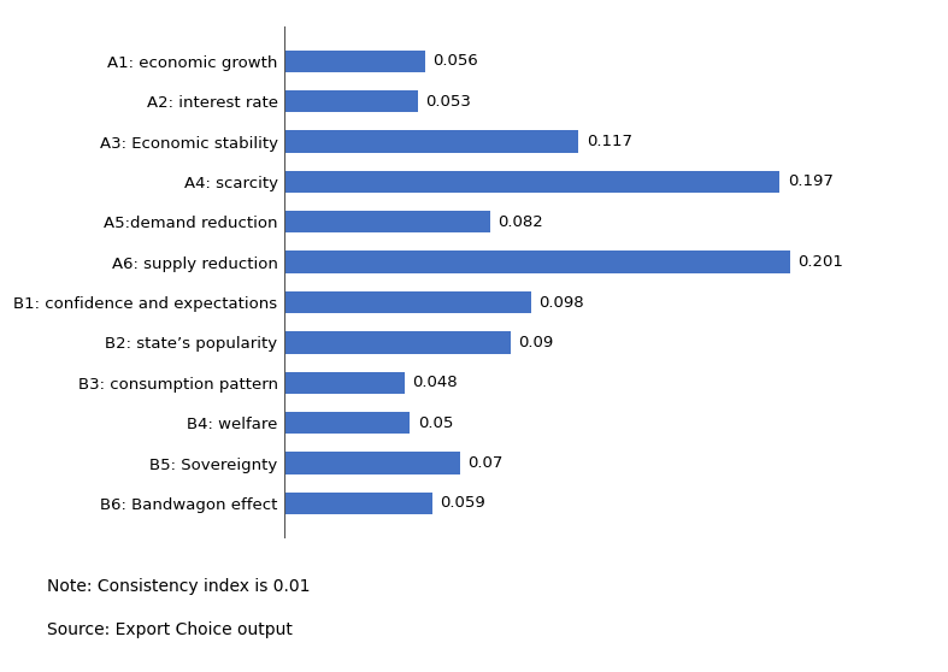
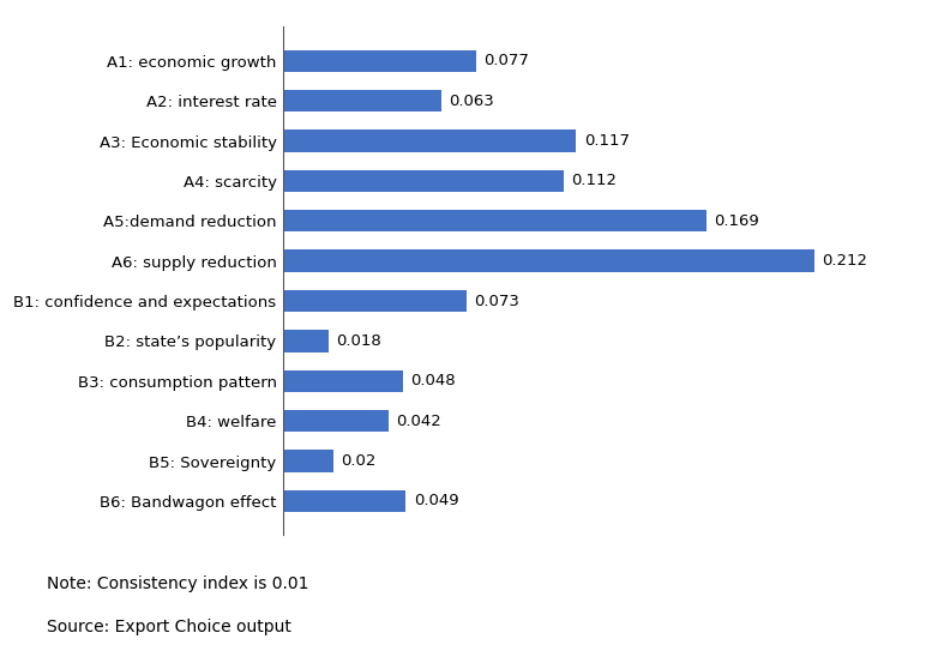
A1: economic growth: 0.056 -> 0.077
A2: interest rate: 0.053 -> 0.063
A4: scarcity: 0.197 -> 0.112
A5:demand reduction: 0.082 -> 0.169
A6: supply reduction: 0.201 -> 0.212
B1: confidence and expectations: 0.098 -> 0.073
B2: state’s popularity: 0.09 -> 0.018
B4: welfare: 0.05 -> 0.042
B5: Sovereignty: 0.07 -> 0.02
B6: Bandwagon effect: 0.059 -> 0.049
